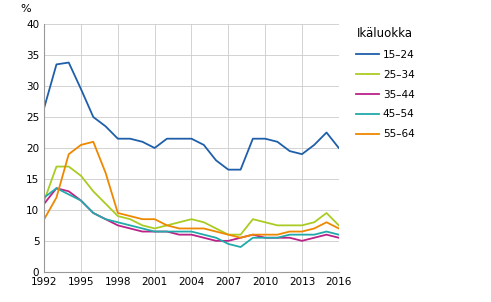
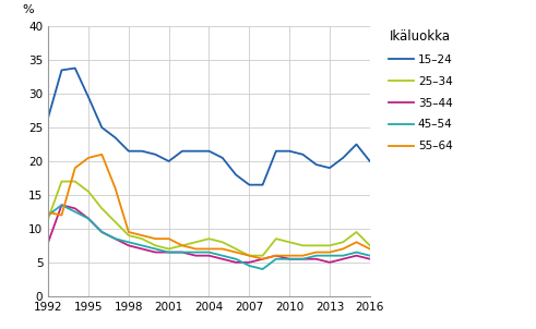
35–44/1992: 11.0 -> 8.0
55–64/1992: 8.5 -> 12.4
